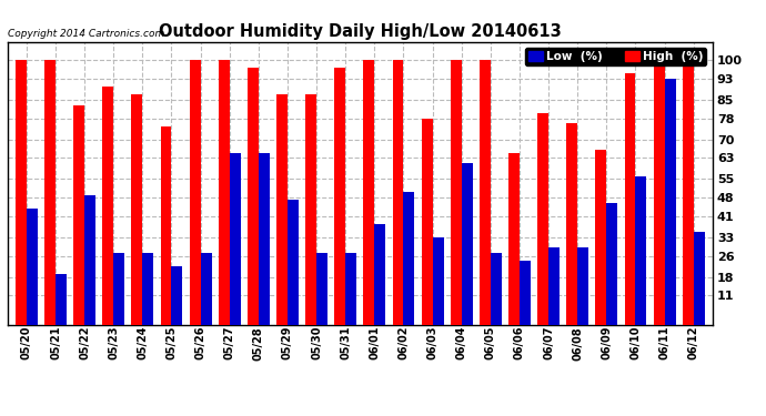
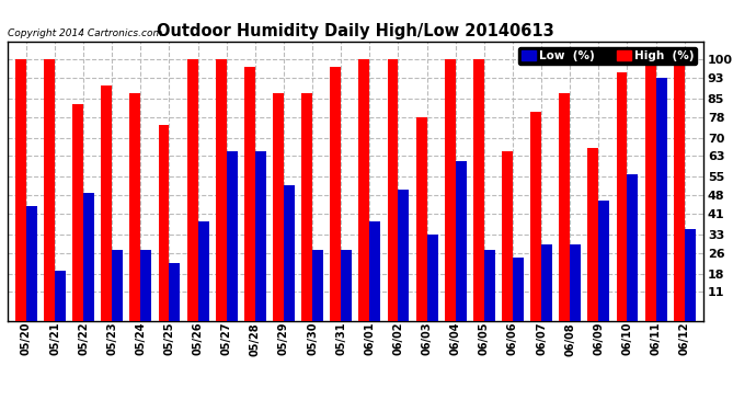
Low (%)/05/26: 27 -> 38
Low (%)/05/29: 47 -> 52
High (%)/06/08: 76 -> 87
